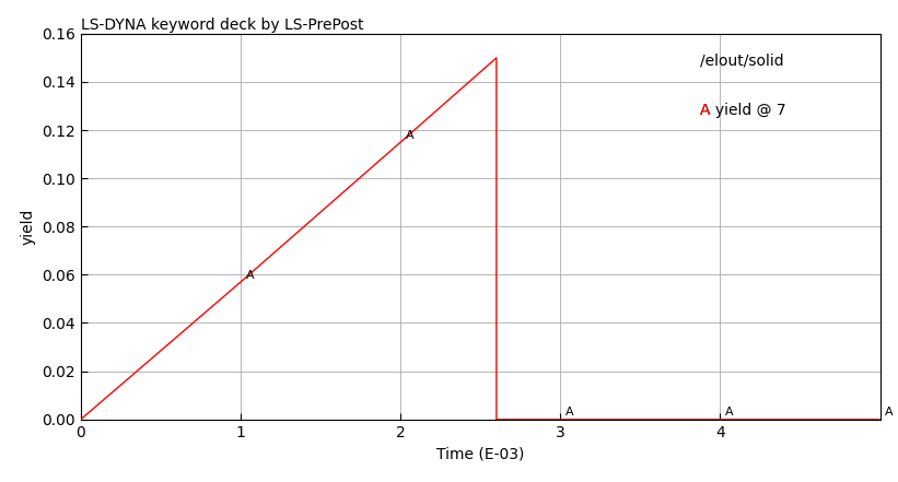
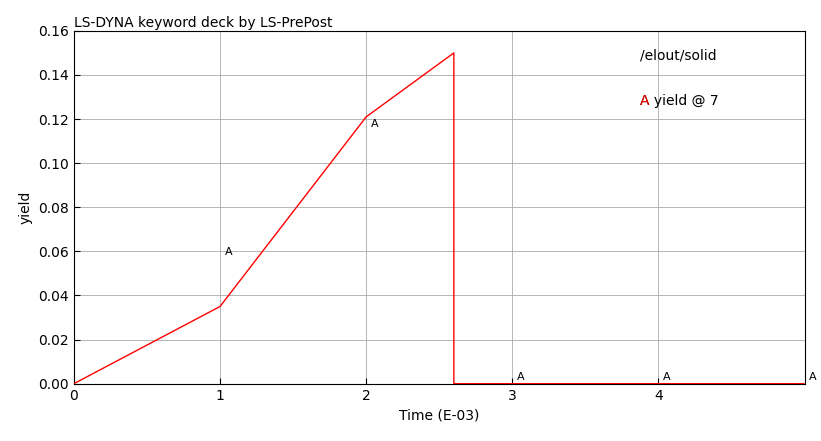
1: 0.057 -> 0.035
2: 0.115 -> 0.121
